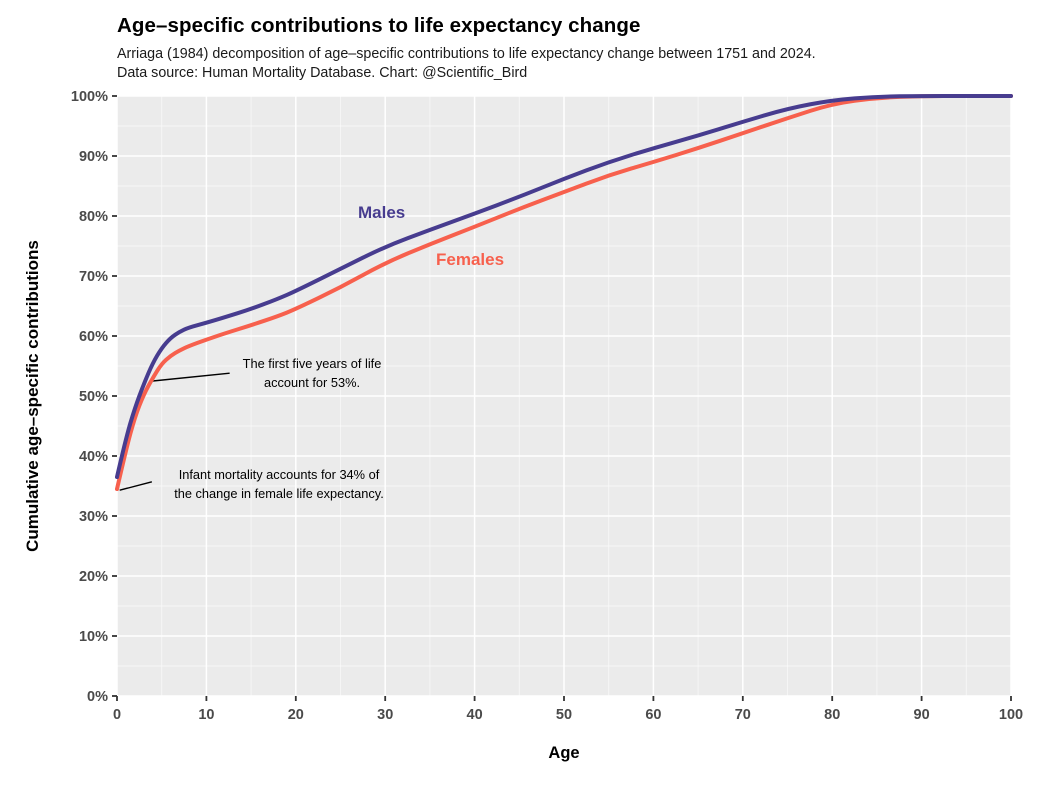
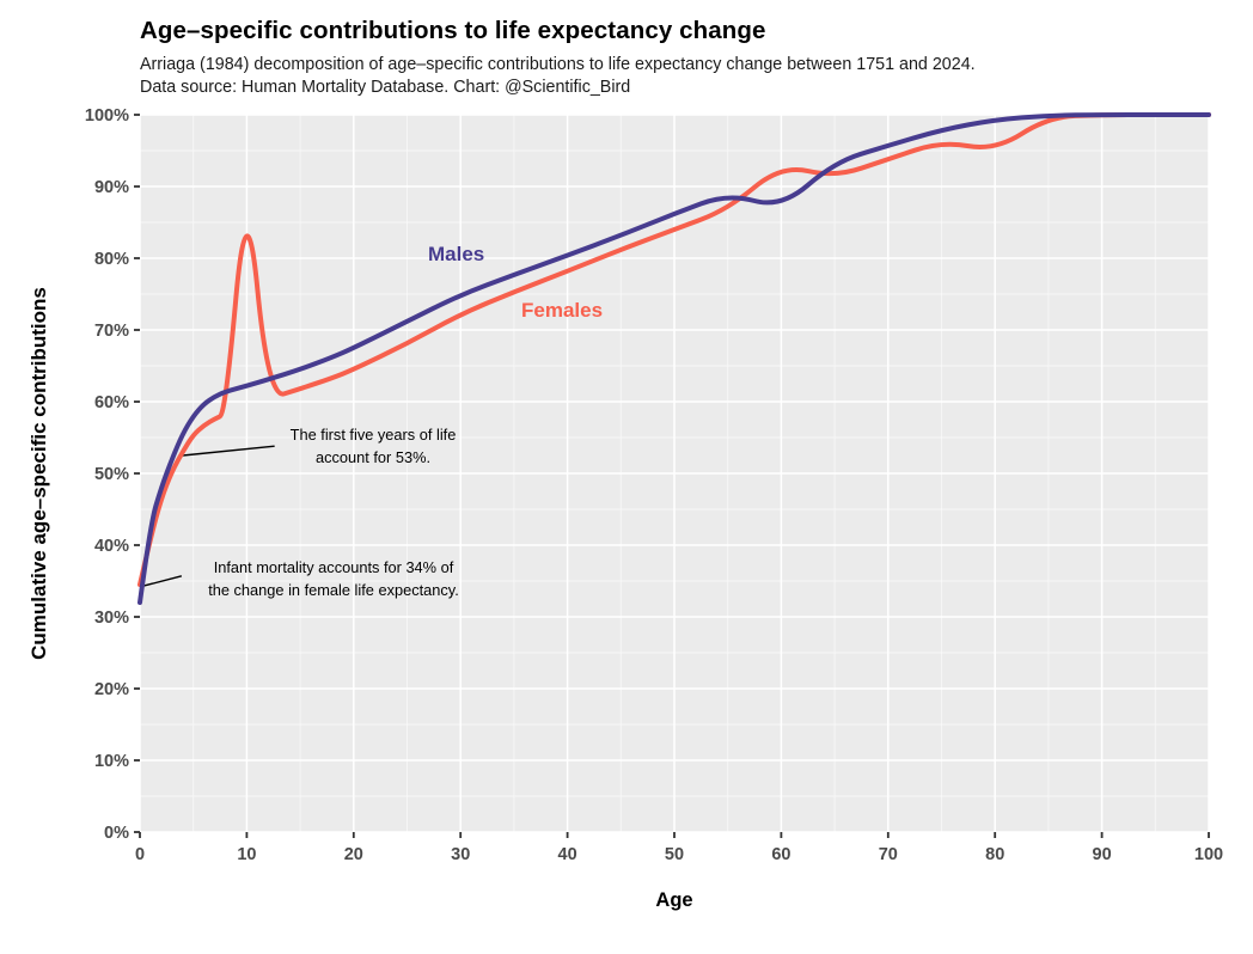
Males/0: 36% -> 32%
Females/10: 59% -> 91%
Males/60: 91% -> 87%
Females/60: 89% -> 93%
Females/80: 99% -> 95%
